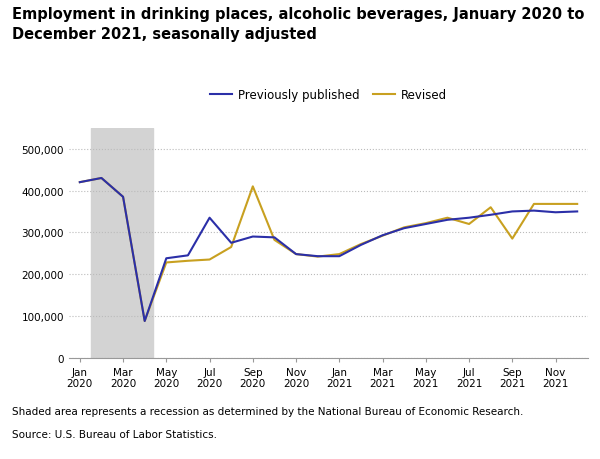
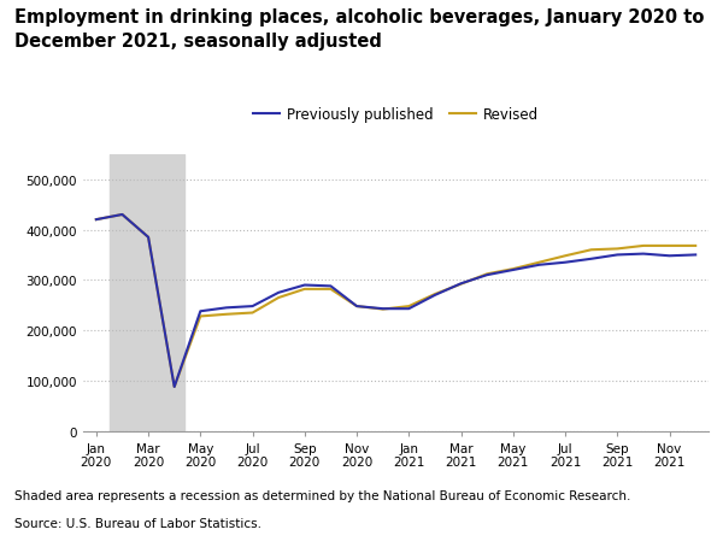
Previously published/Jul 2020: 335,000 -> 248,000
Revised/Sep 2020: 410,000 -> 282,000
Revised/Jul 2021: 320,000 -> 348,000
Revised/Sep 2021: 285,000 -> 362,000
